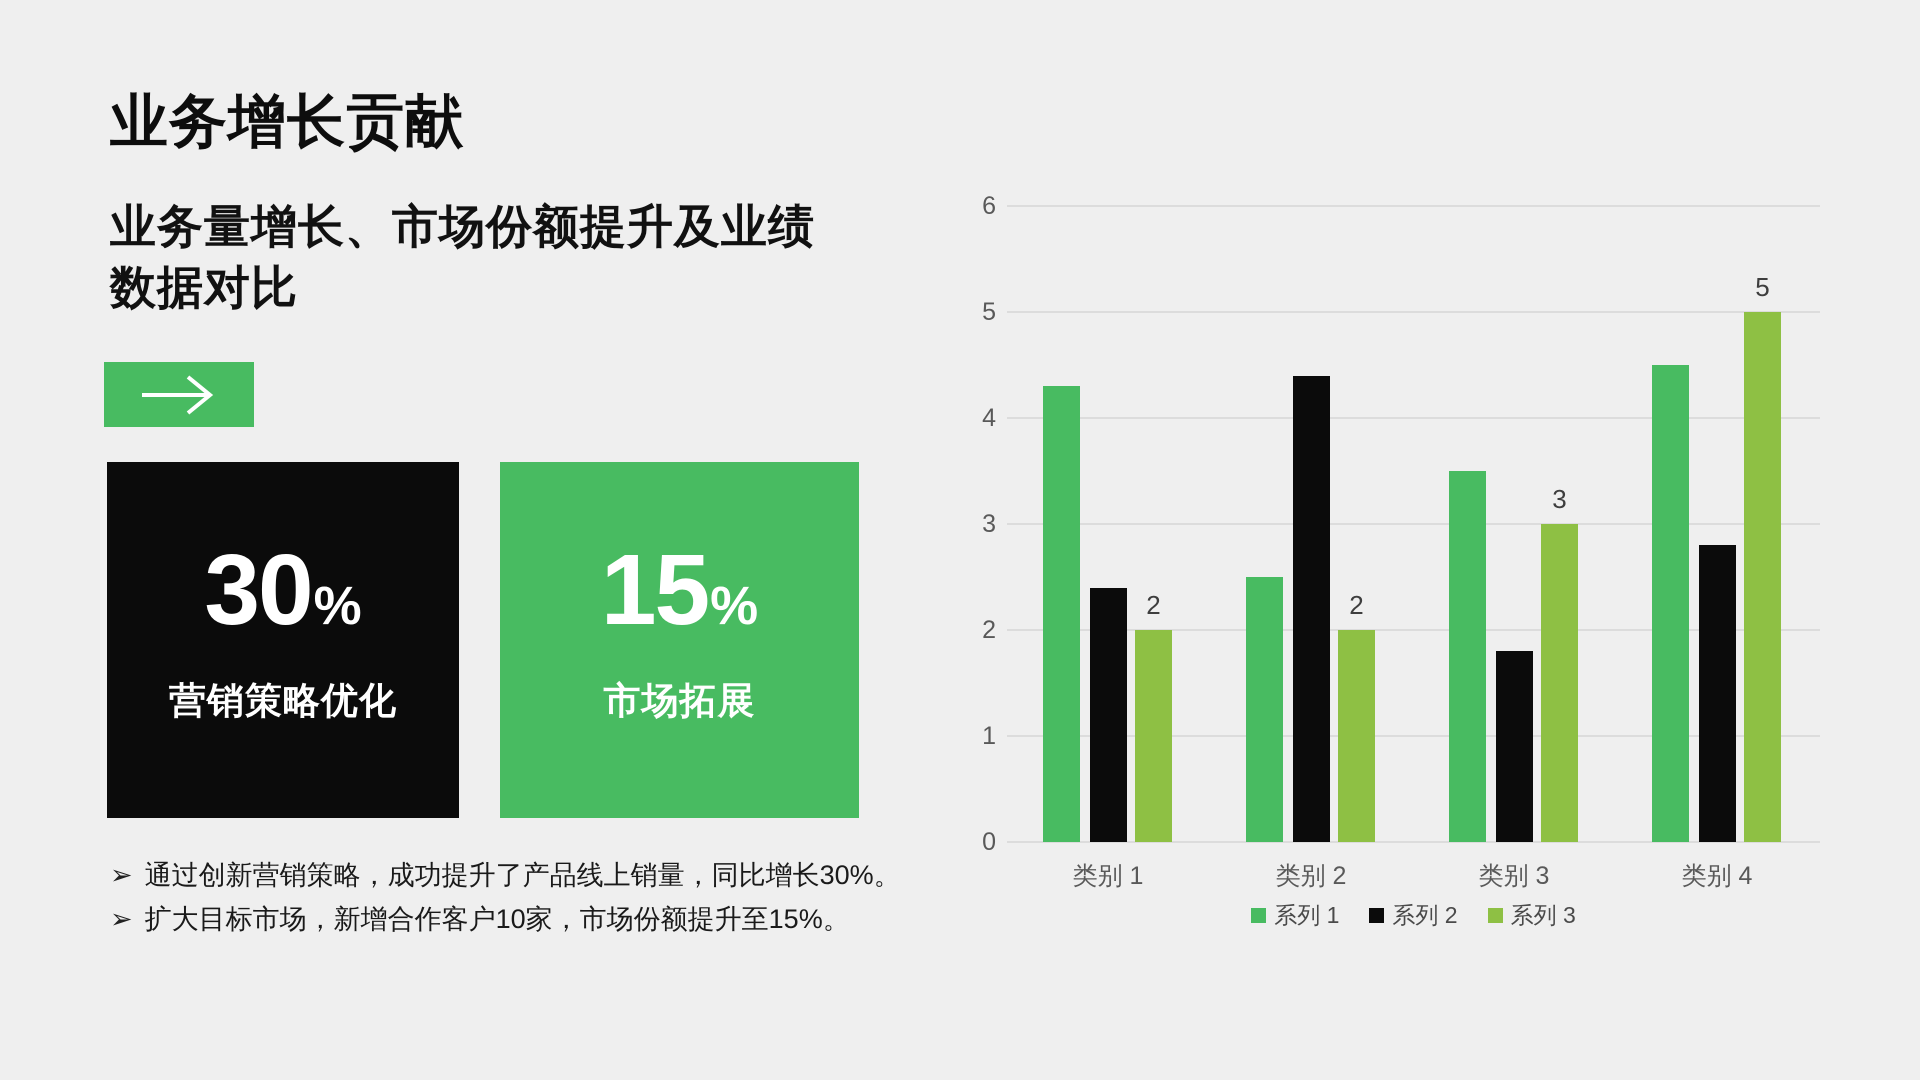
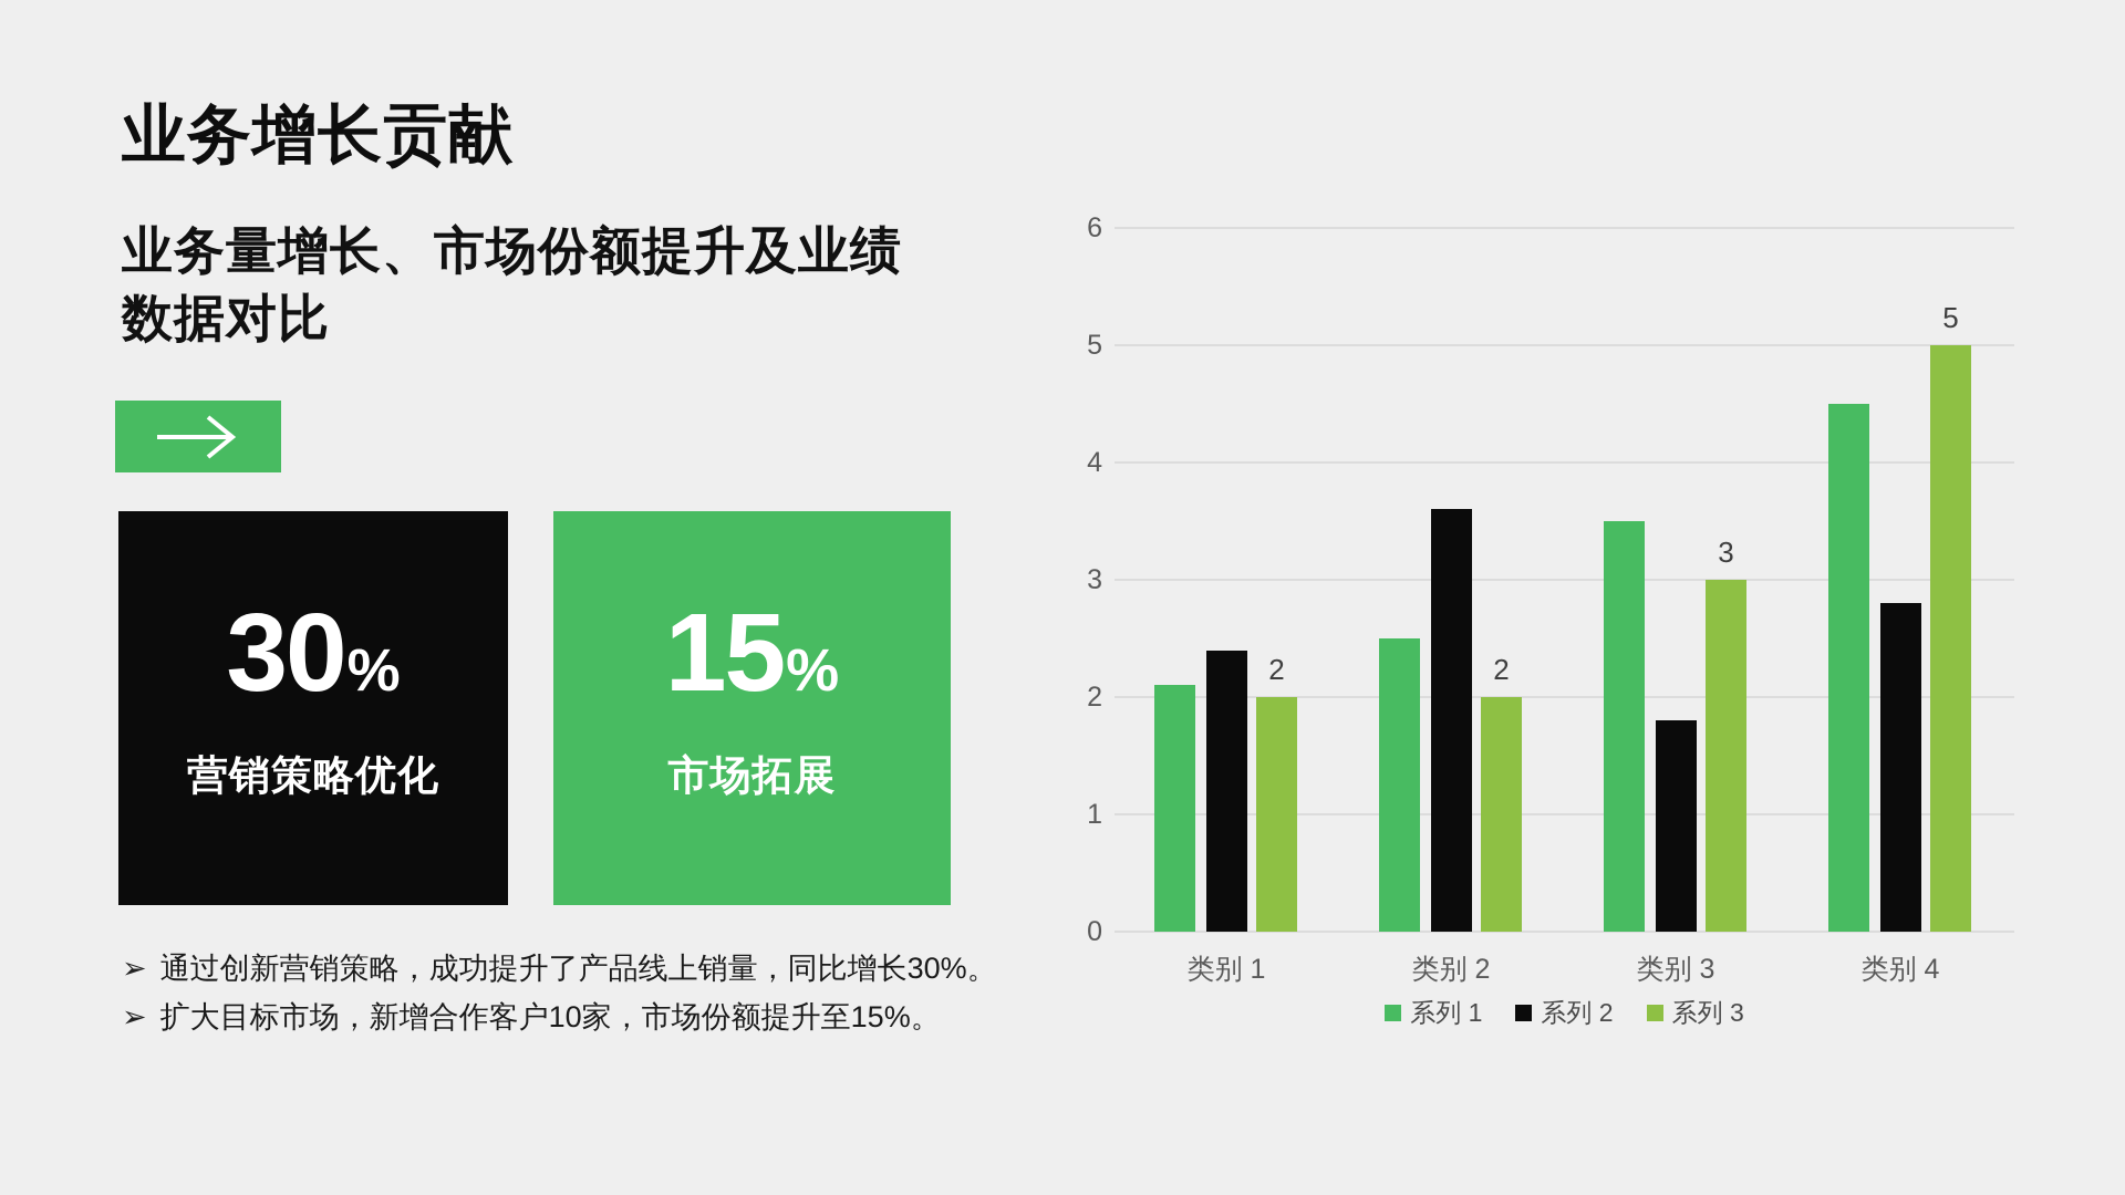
系列 1/类别 1: 4.3 -> 2.1
系列 2/类别 2: 4.4 -> 3.6
